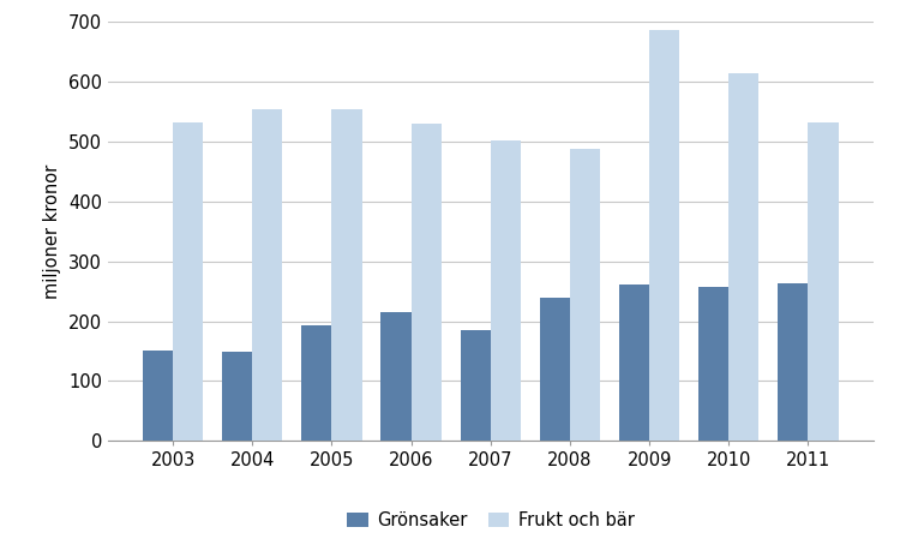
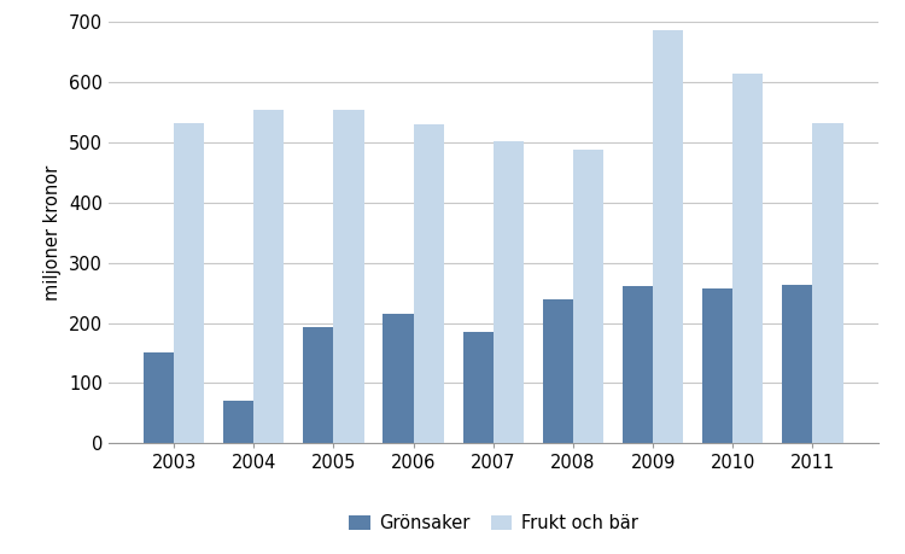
Grönsaker/2004: 148 -> 70
